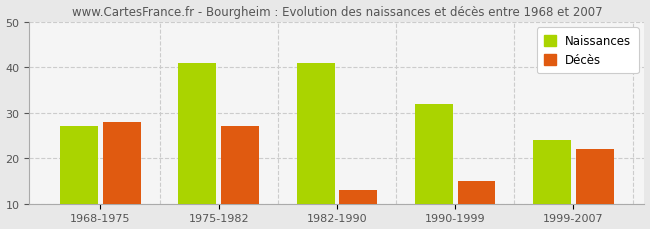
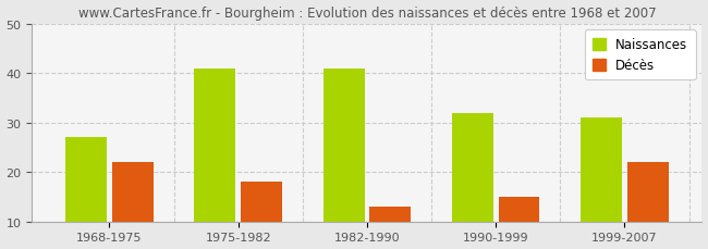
Décès/1968-1975: 28 -> 22
Décès/1975-1982: 27 -> 18
Naissances/1999-2007: 24 -> 31
